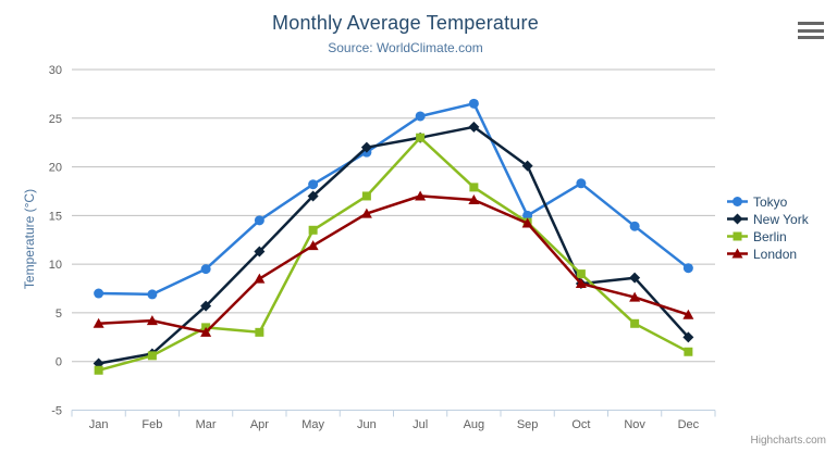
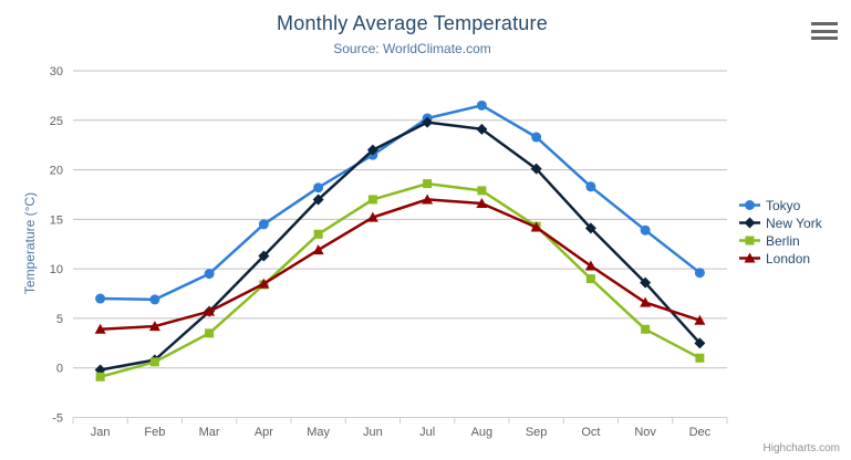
London/Mar: 3 -> 6
Berlin/Apr: 3 -> 8
New York/Jul: 23 -> 25
Berlin/Jul: 23 -> 19
Tokyo/Sep: 15 -> 23
New York/Oct: 8 -> 14
London/Oct: 8 -> 10
